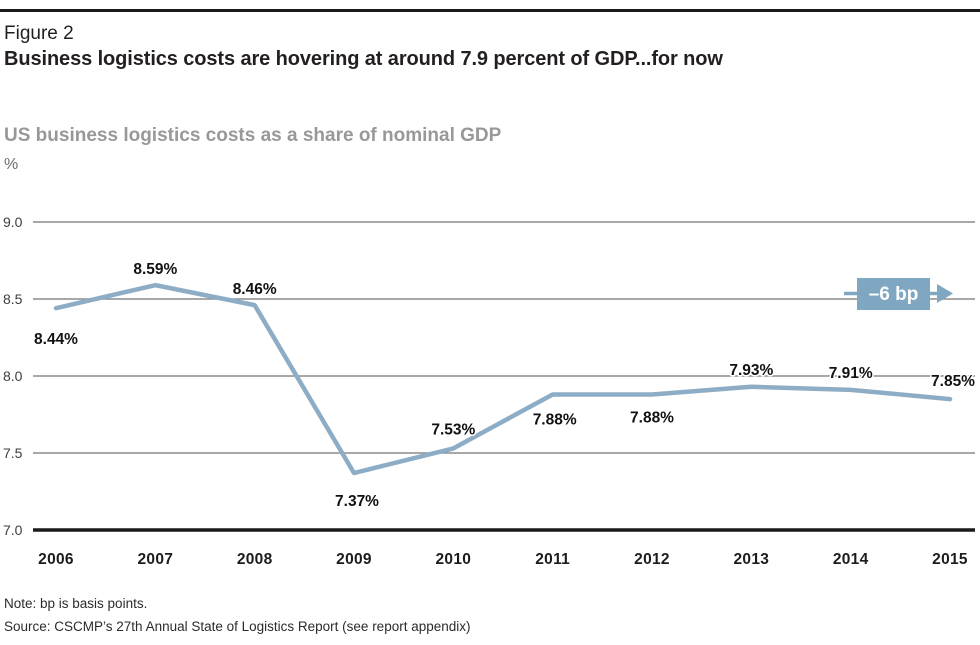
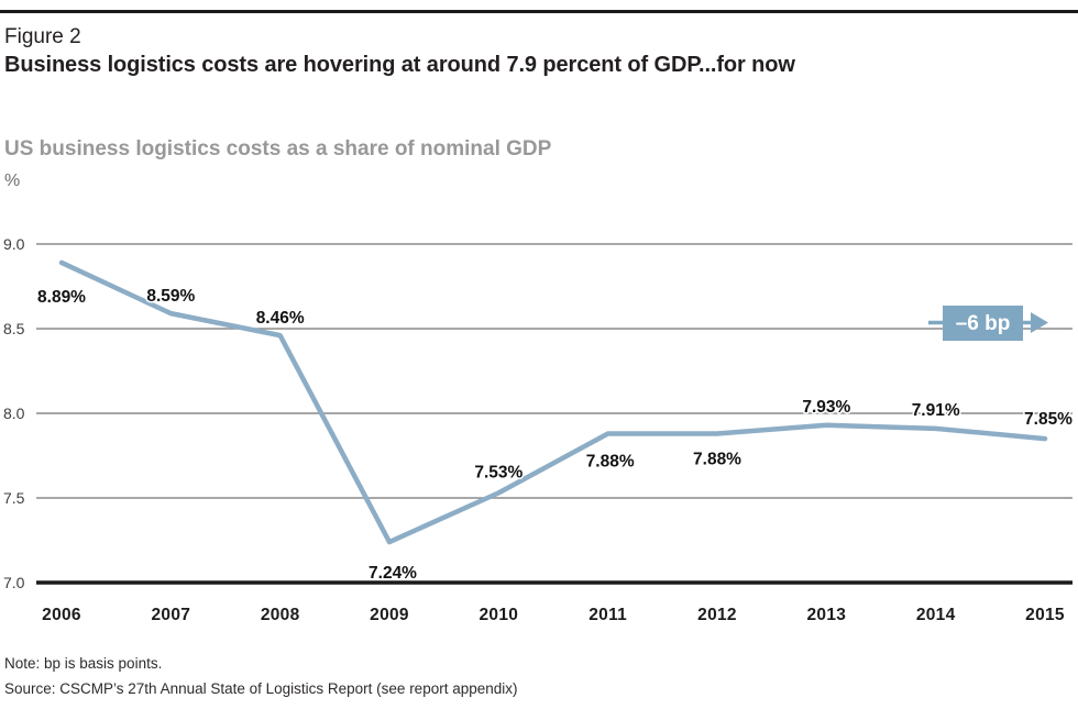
2006: 8.44% -> 8.89%
2009: 7.37% -> 7.24%
